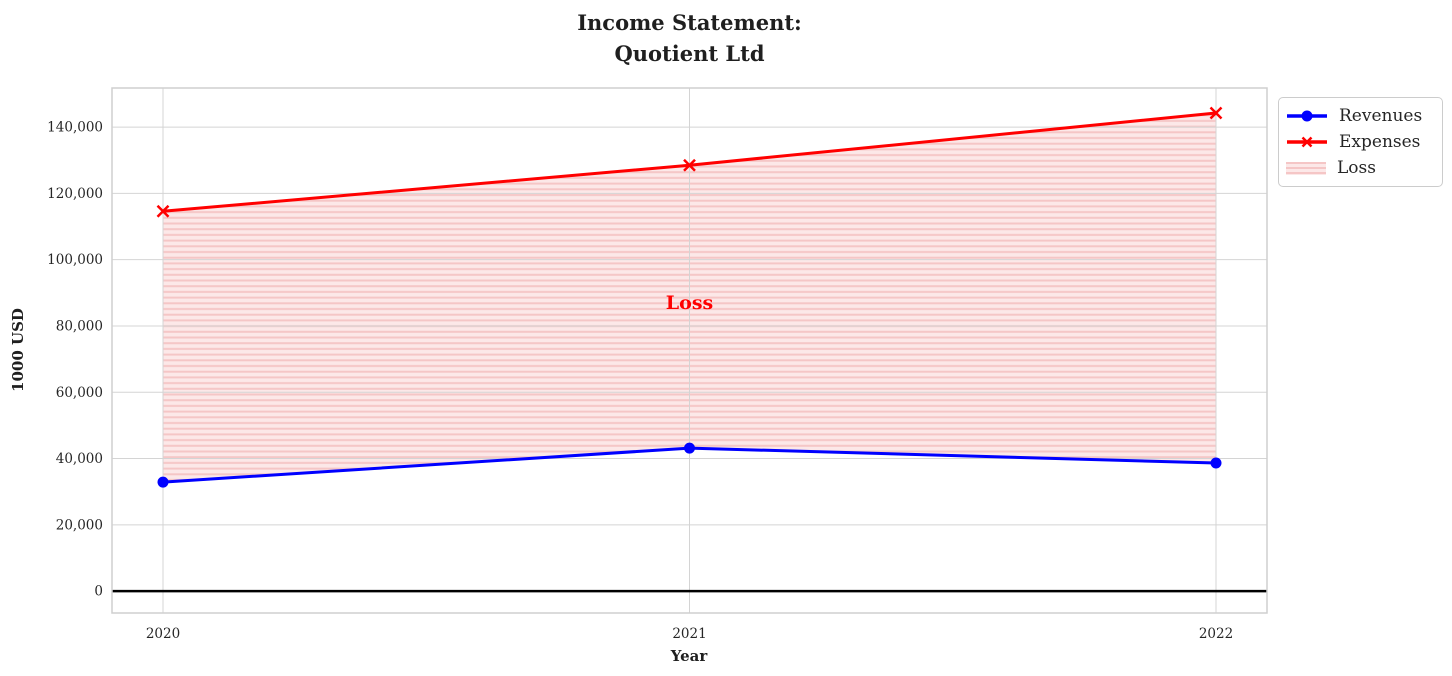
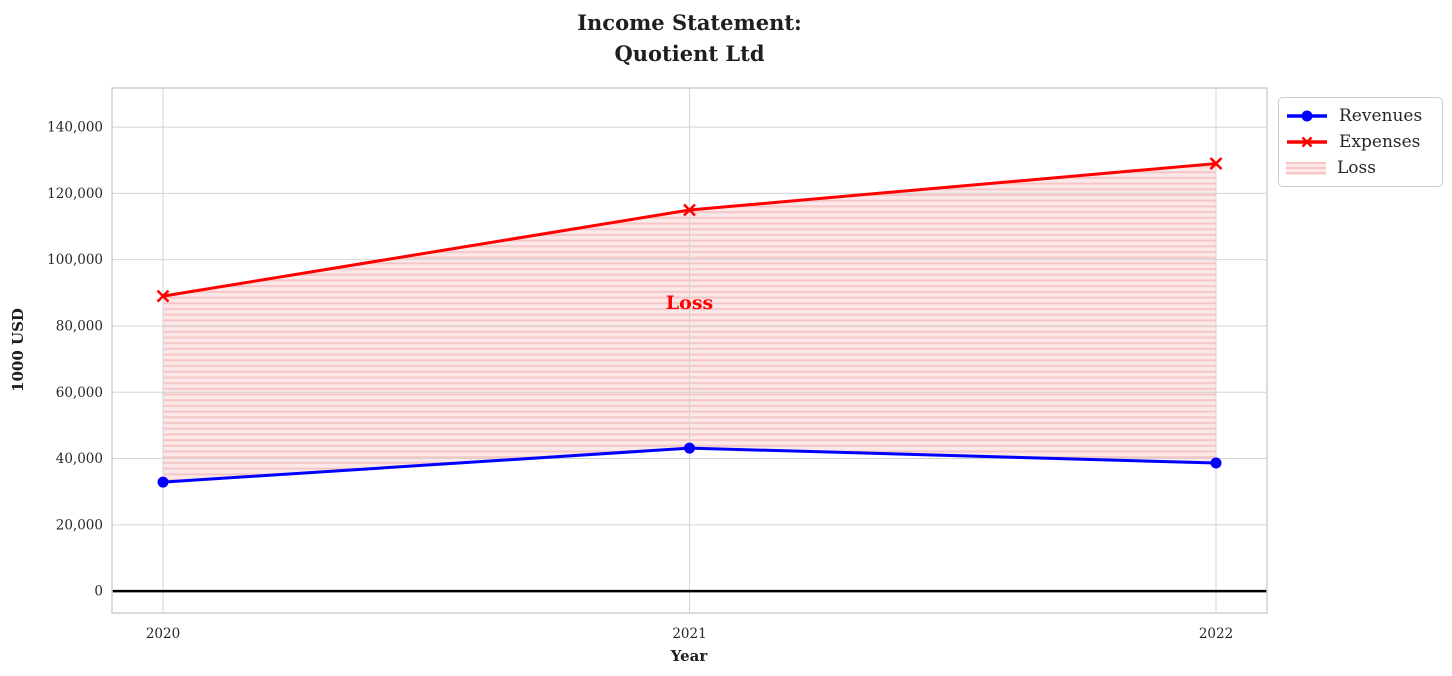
Expenses/2020: 115000 -> 89000
Expenses/2021: 128000 -> 115000
Expenses/2022: 144000 -> 129000
